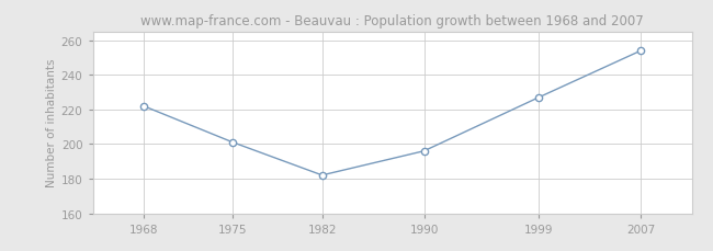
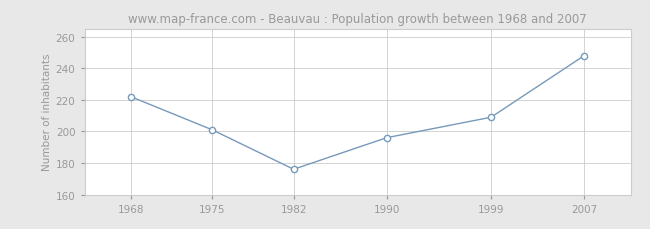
1982: 182 -> 176
1999: 227 -> 209
2007: 254 -> 248
